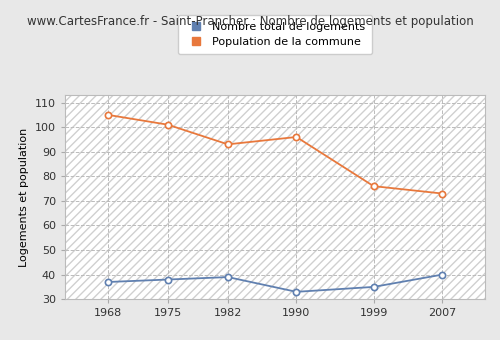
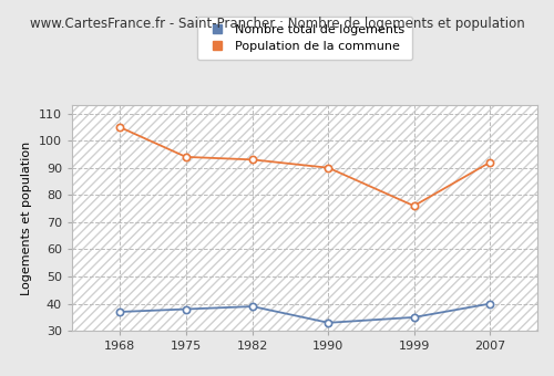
Population de la commune/1975: 101 -> 94
Population de la commune/1990: 96 -> 90
Population de la commune/2007: 73 -> 92
